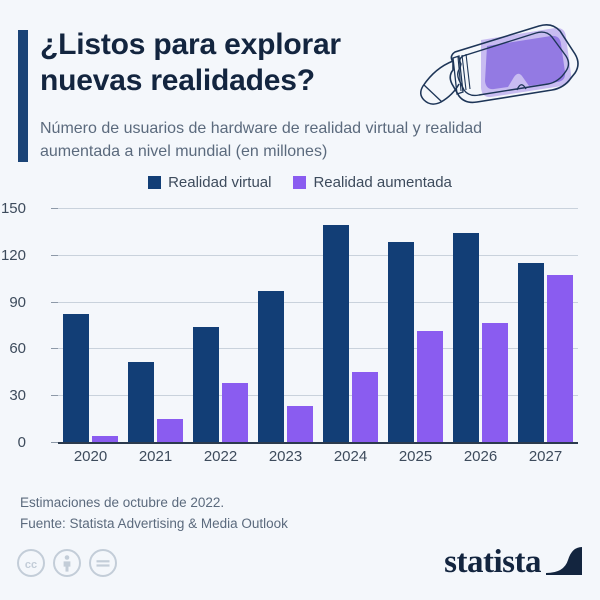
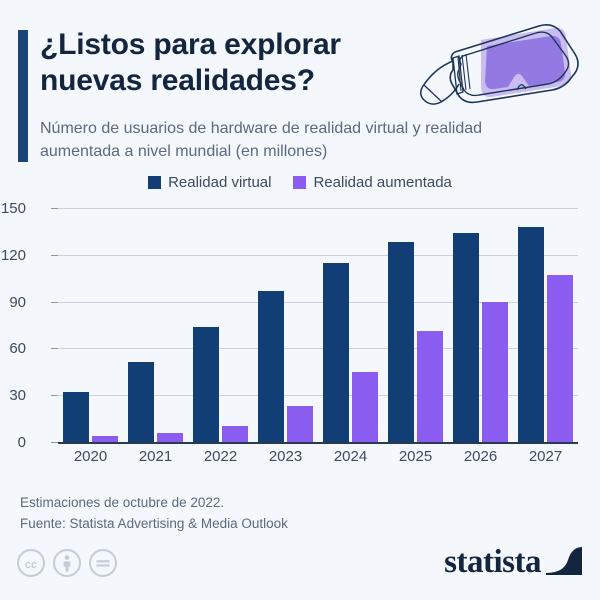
Realidad virtual/2020: 82 -> 32
Realidad aumentada/2021: 15 -> 6
Realidad aumentada/2022: 38 -> 10
Realidad virtual/2024: 139 -> 115
Realidad aumentada/2026: 76 -> 90
Realidad virtual/2027: 115 -> 138
